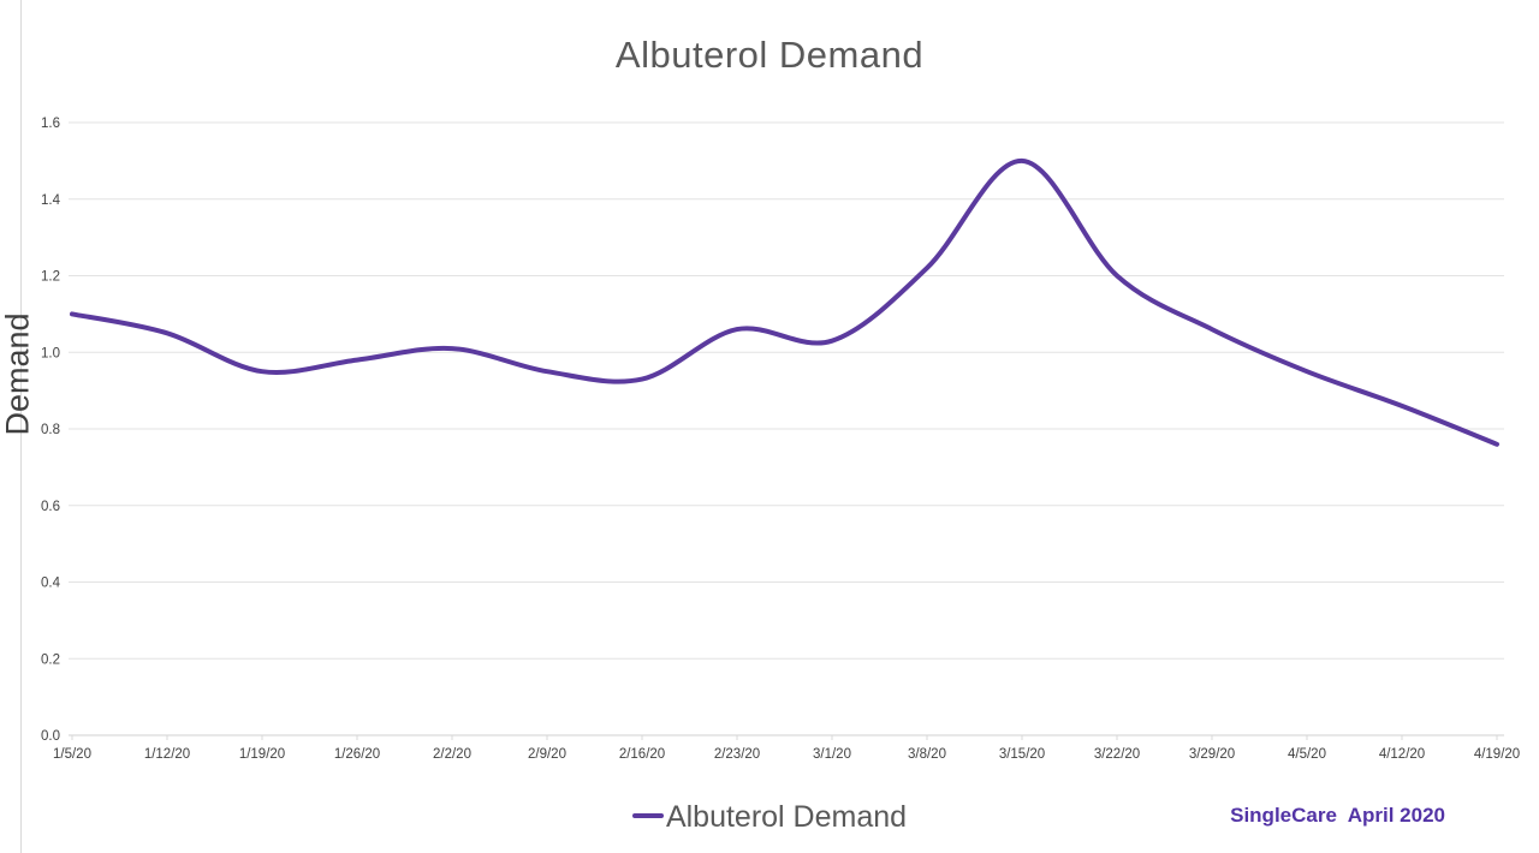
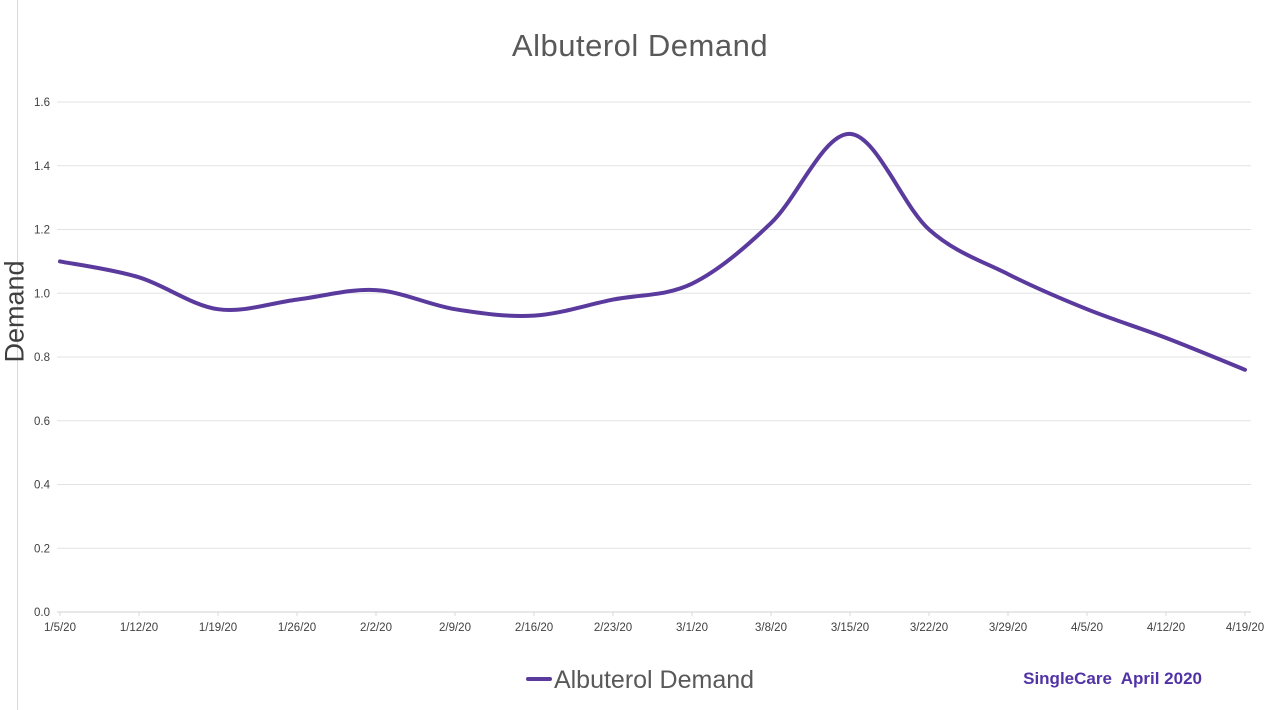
2/23/20: 1.06 -> 0.98
